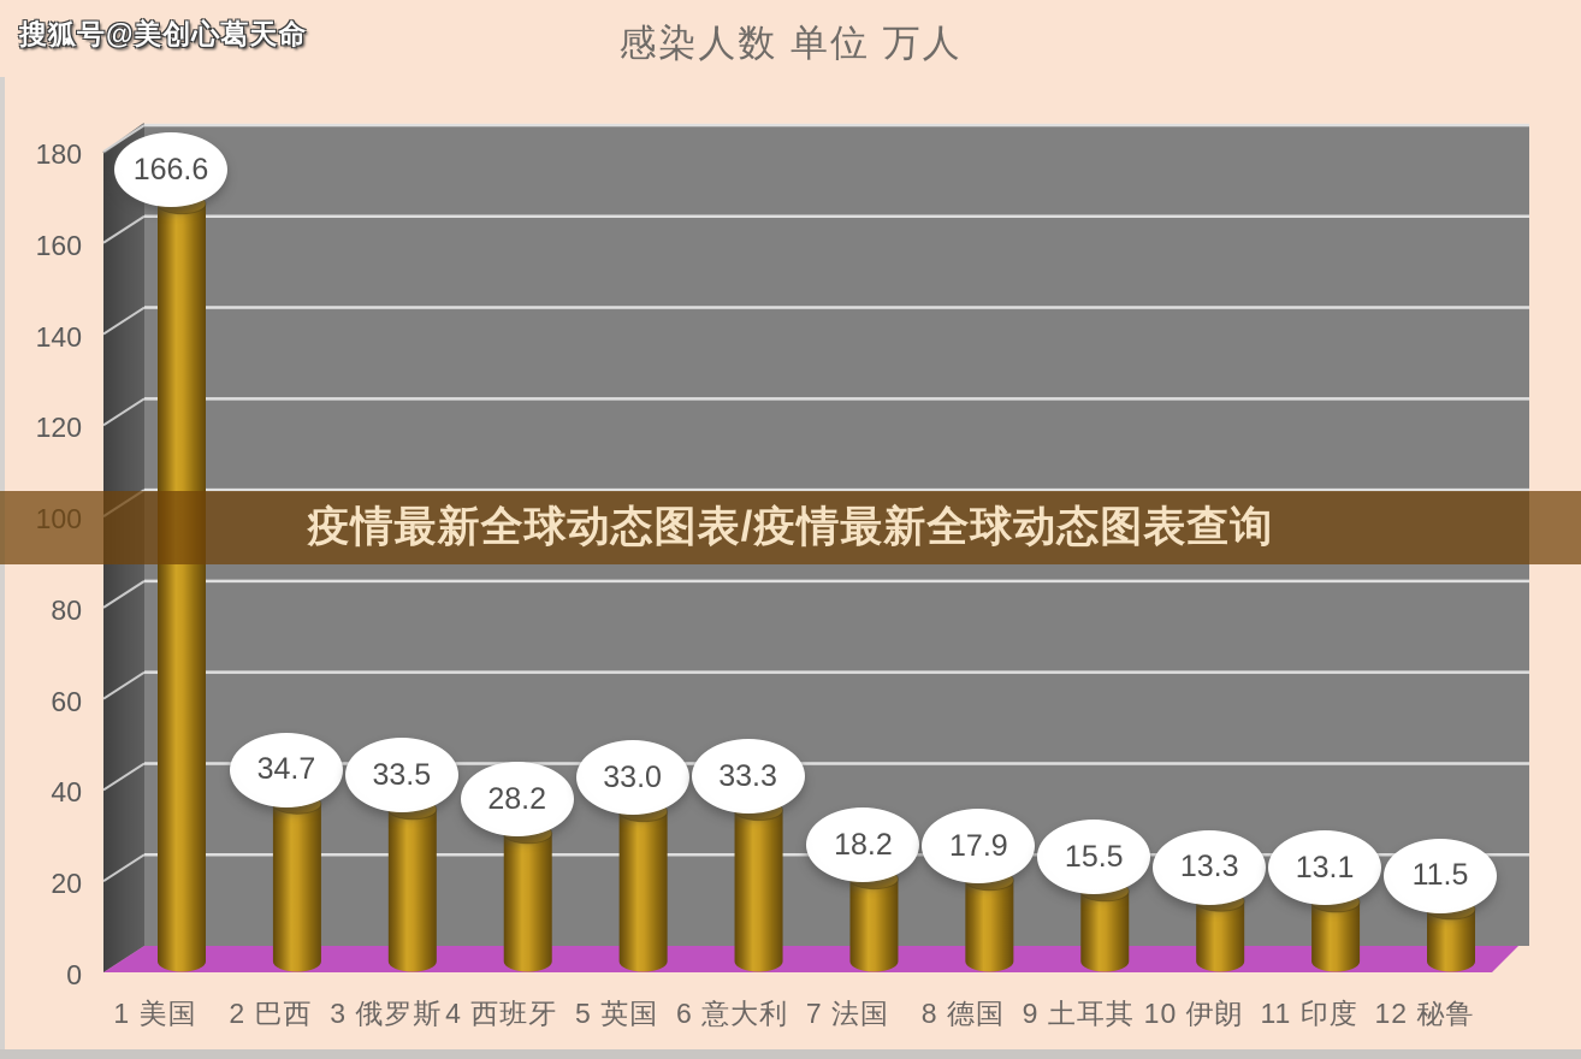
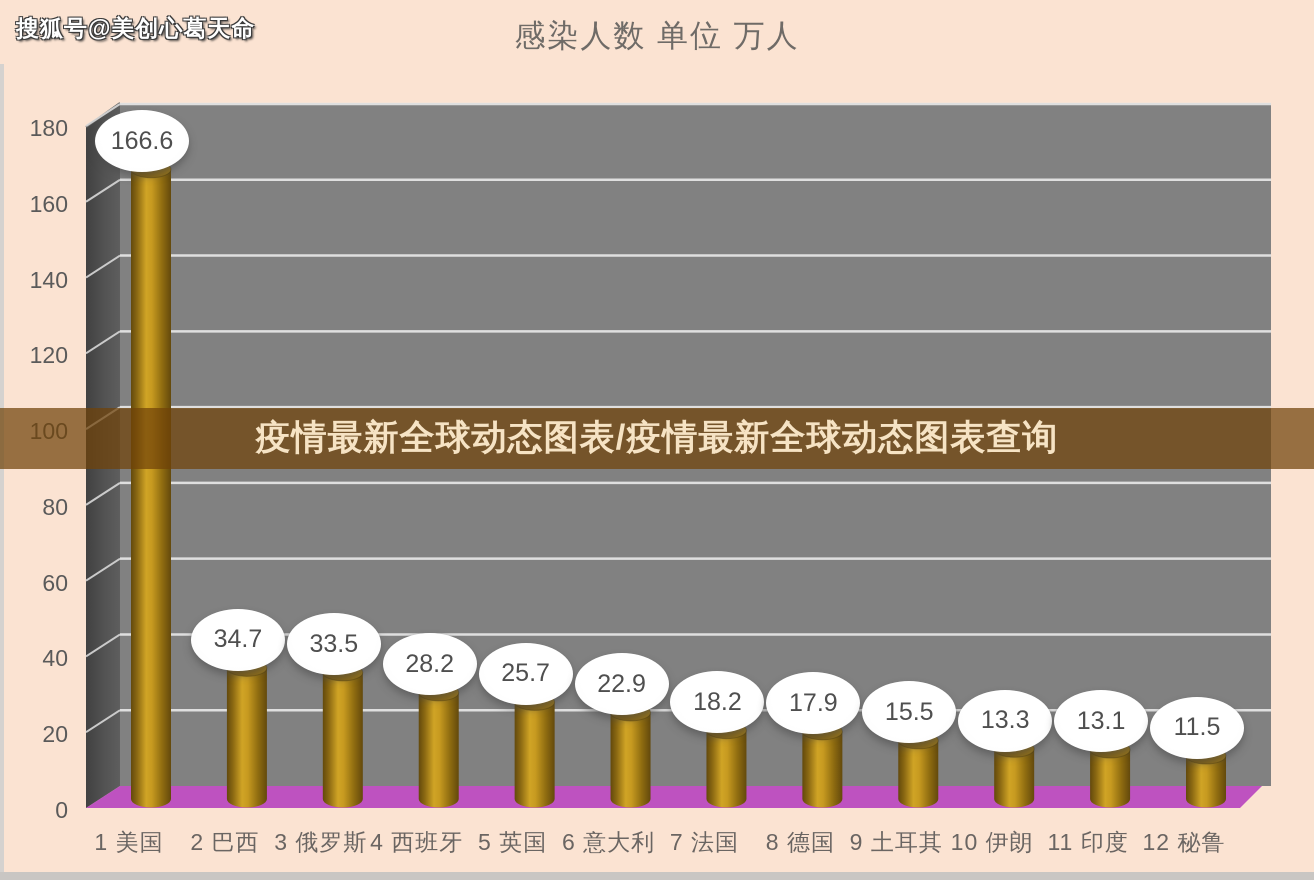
5 英国: 33.0 -> 25.7
6 意大利: 33.3 -> 22.9
